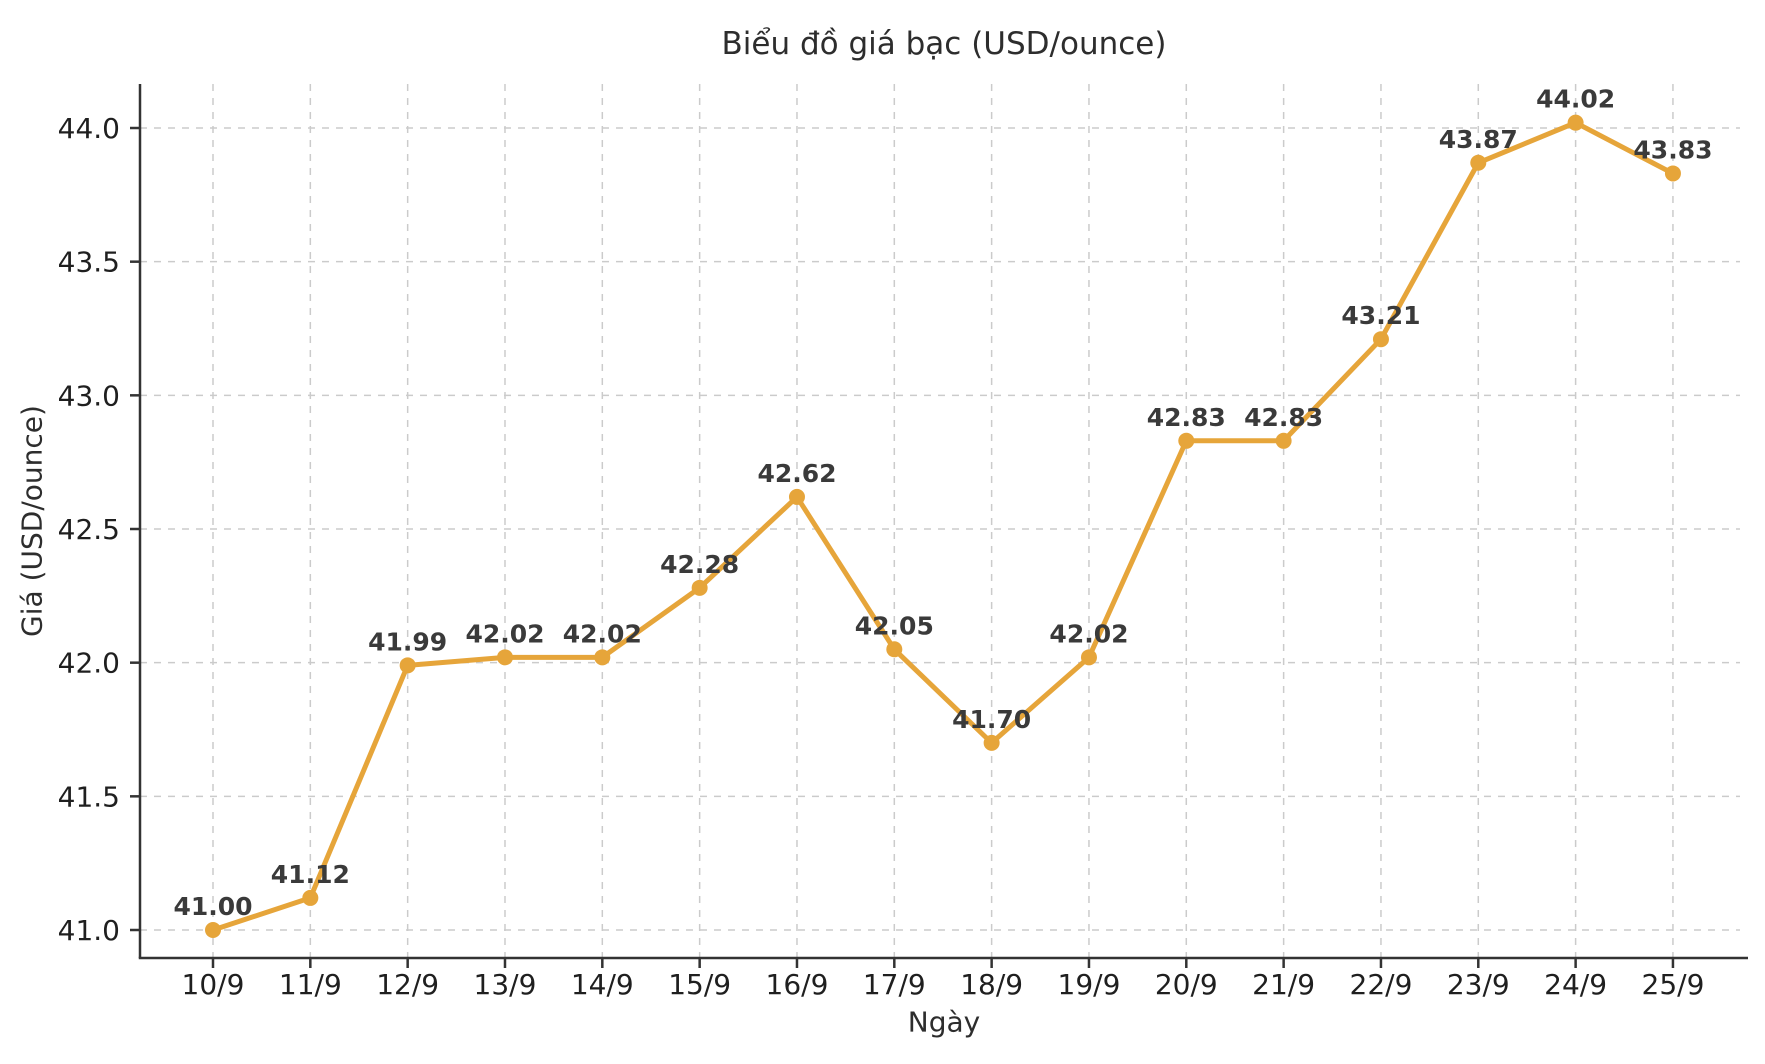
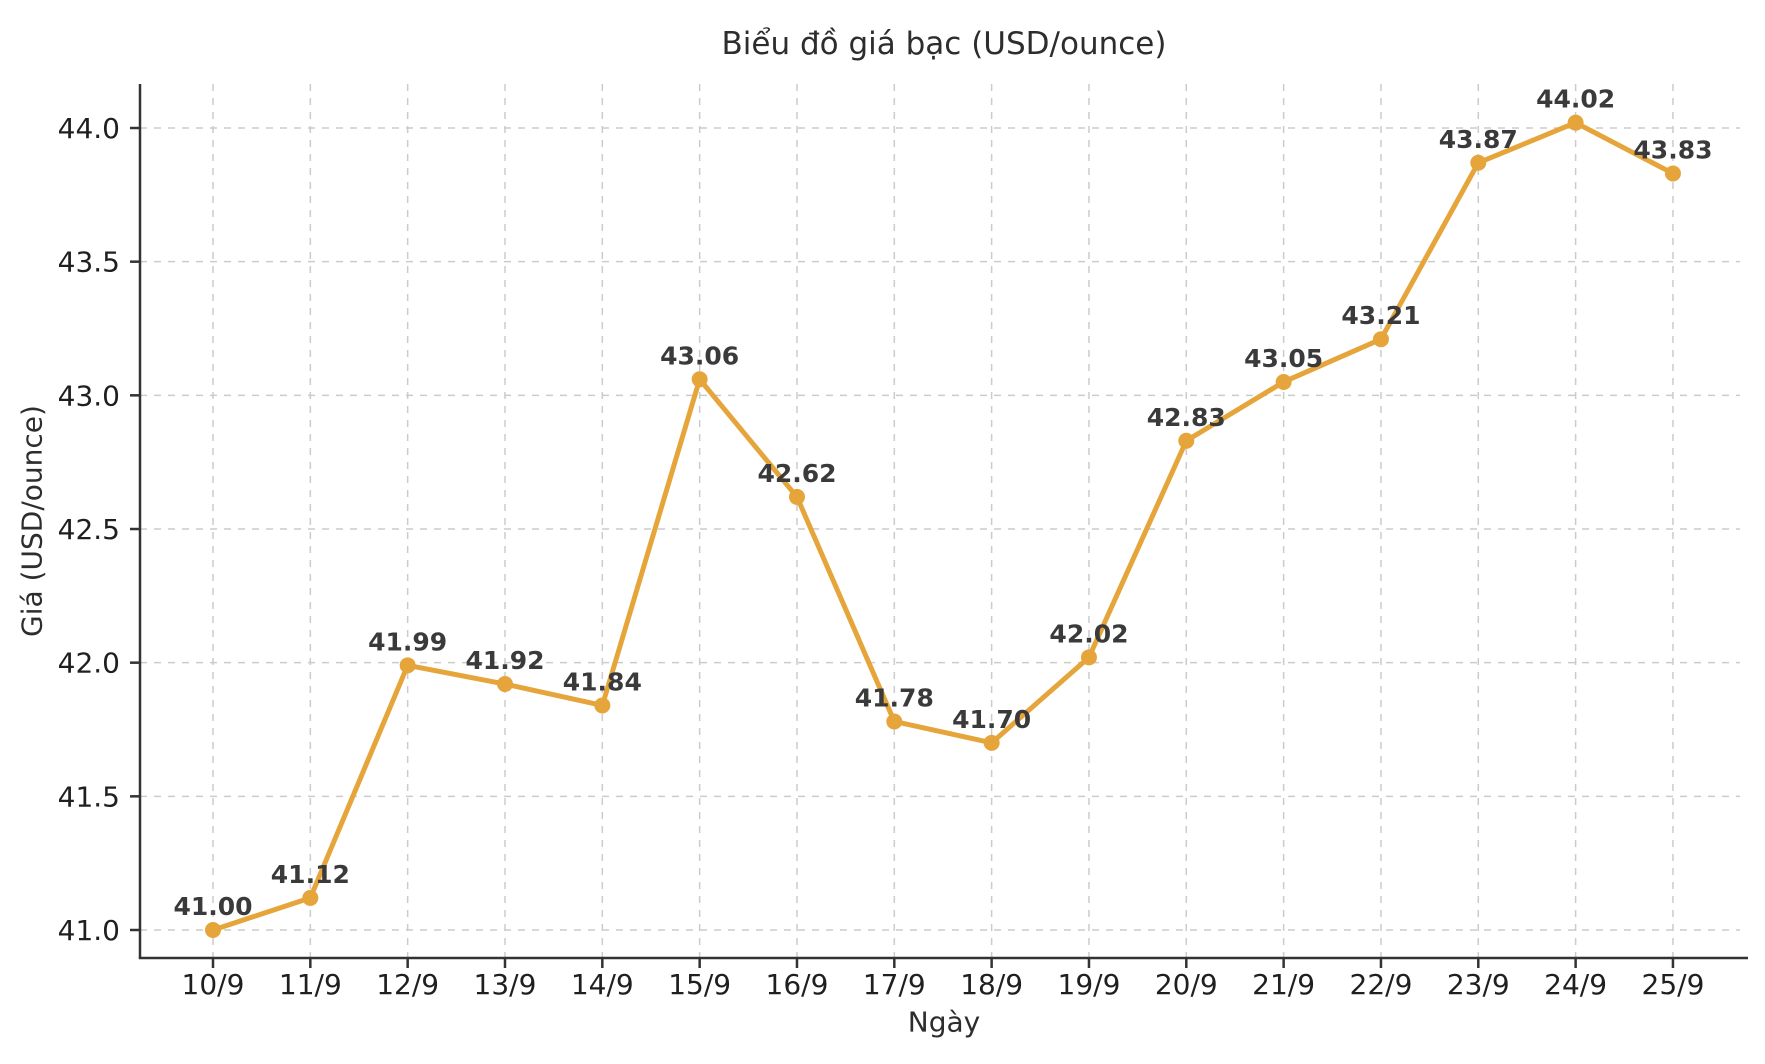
13/9: 42.02 -> 41.92
14/9: 42.02 -> 41.84
15/9: 42.28 -> 43.06
17/9: 42.05 -> 41.78
21/9: 42.83 -> 43.05
